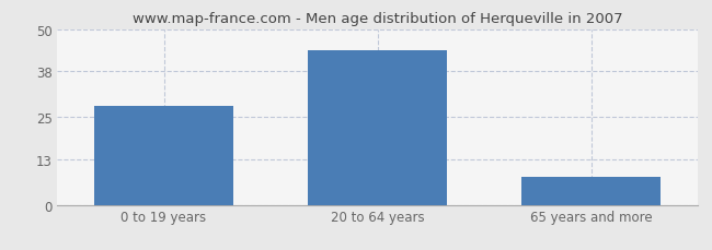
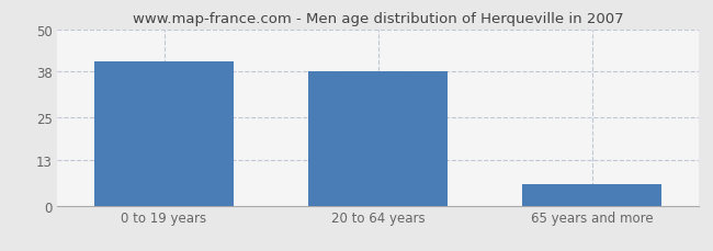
0 to 19 years: 28 -> 41
20 to 64 years: 44 -> 38
65 years and more: 8 -> 6
